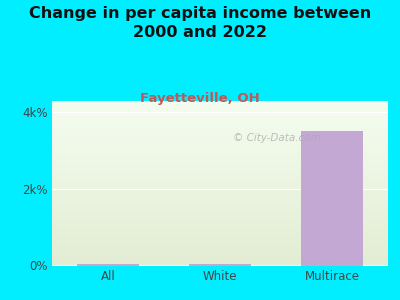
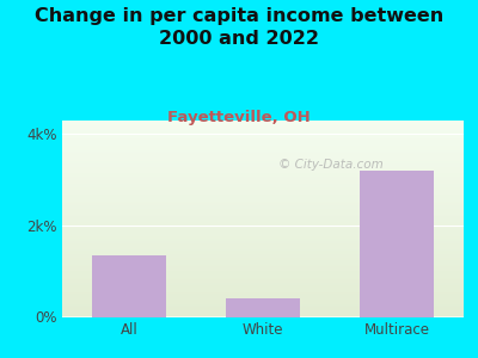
All: 0.05k% -> 1.35k%
White: 0.05k% -> 0.40k%
Multirace: 3.50k% -> 3.20k%
